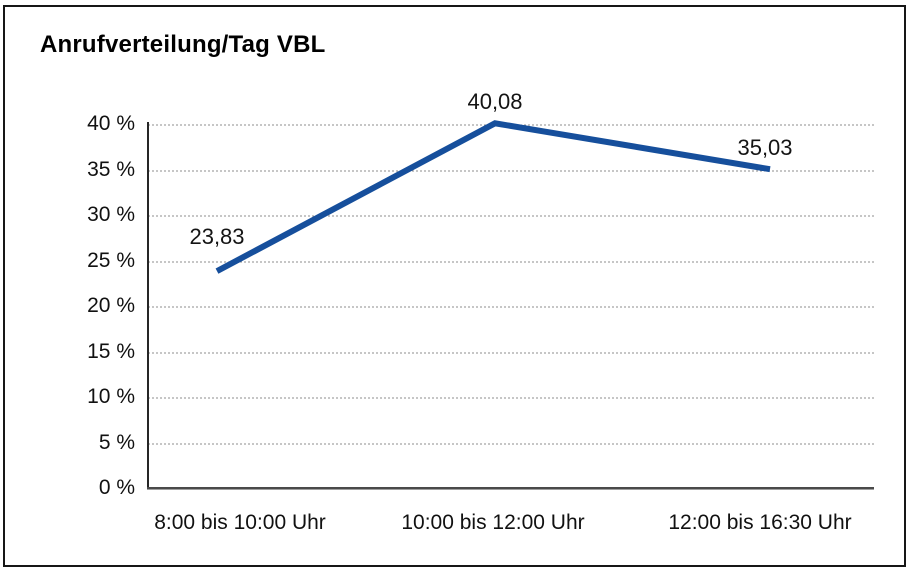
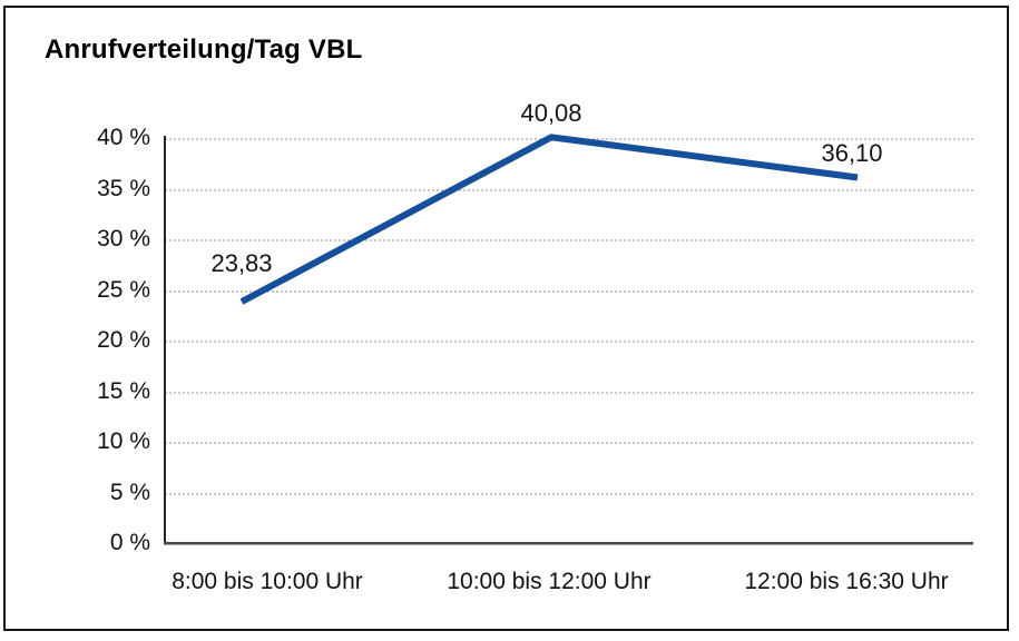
12:00 bis 16:30 Uhr: 35,03 -> 36,10
